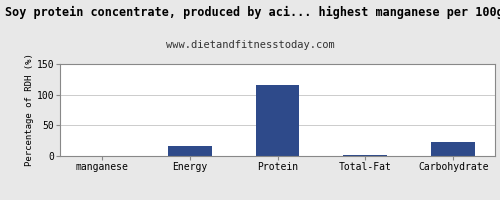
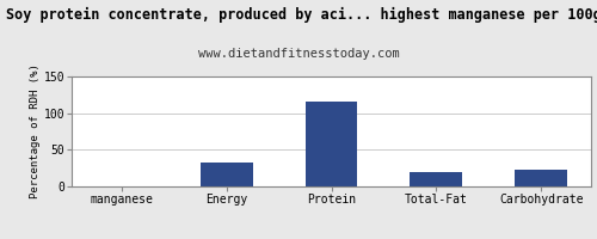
Energy: 17 -> 32
Total-Fat: 2 -> 20
